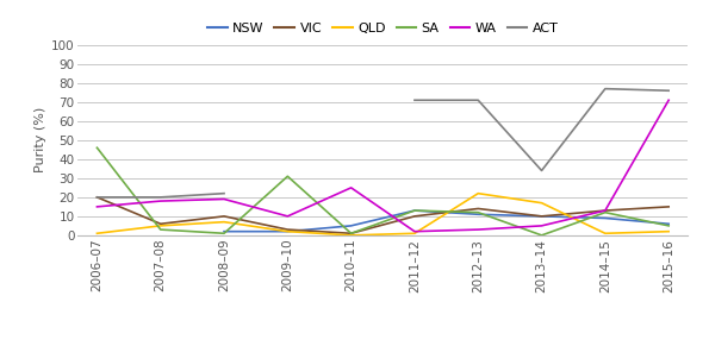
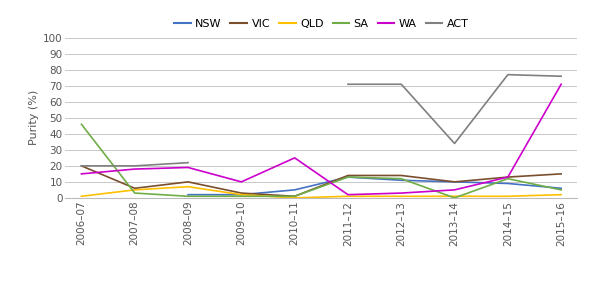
SA/2009–10: 31 -> 1
VIC/2011–12: 10 -> 14
QLD/2012–13: 22 -> 1
QLD/2013–14: 17 -> 1
